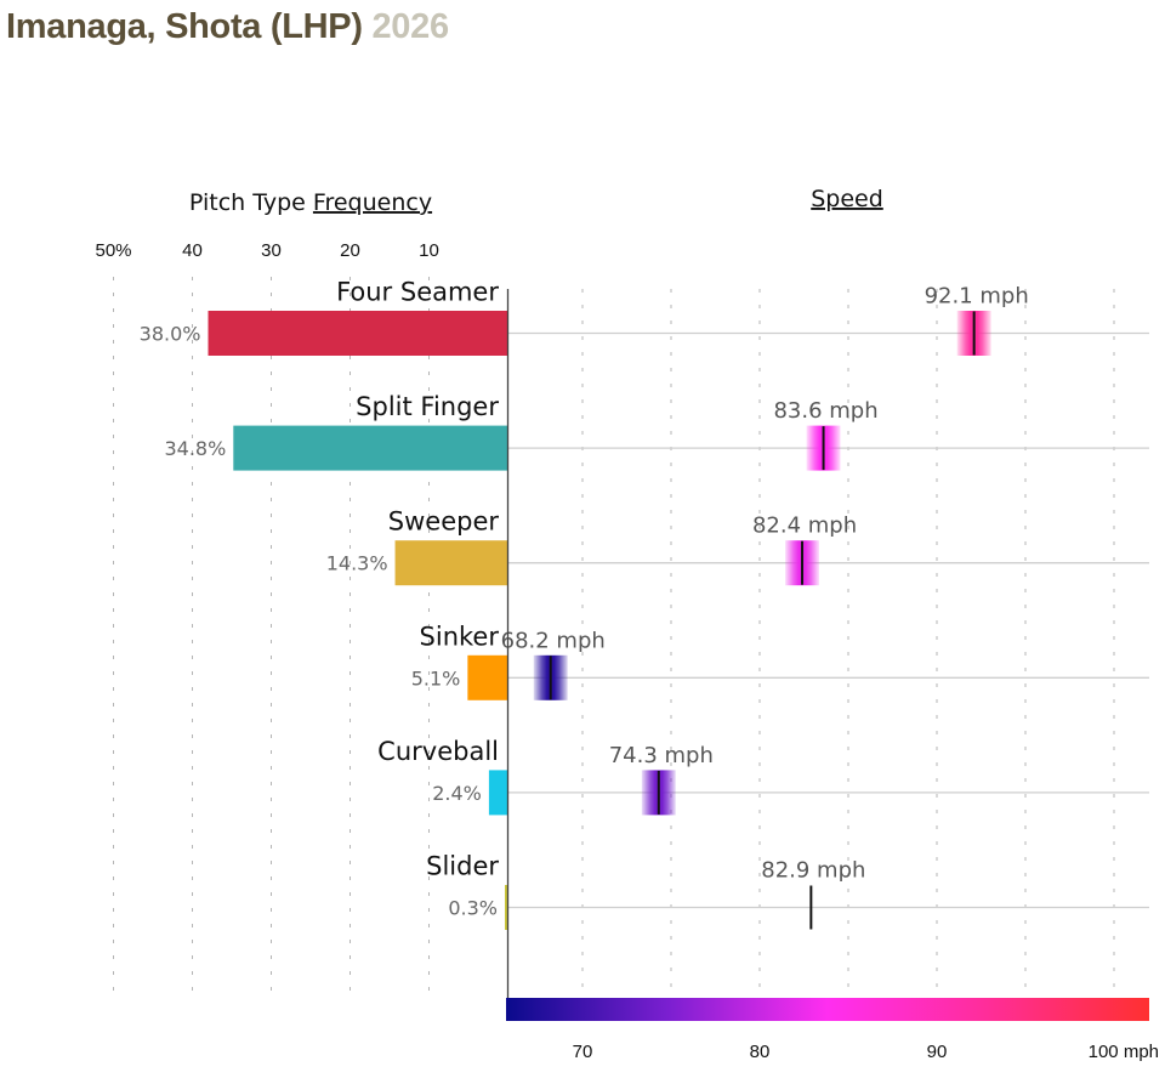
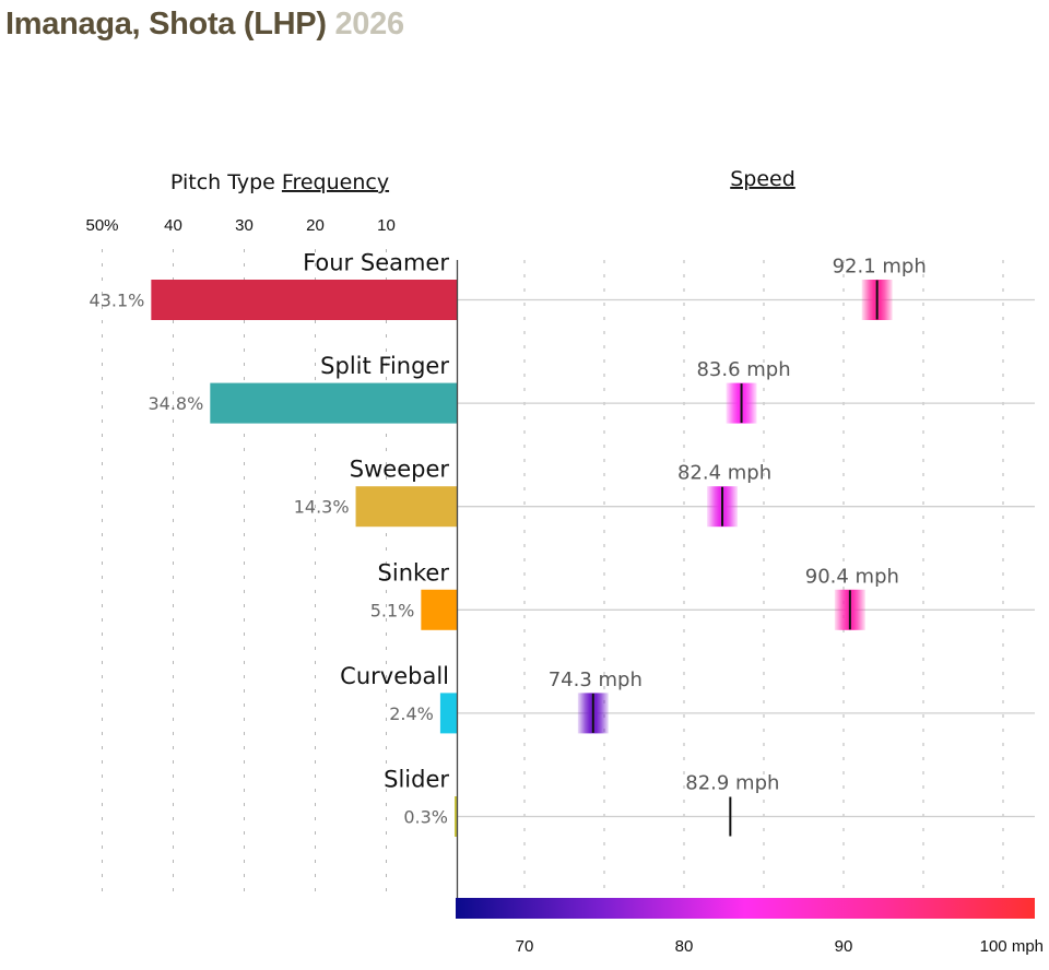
Frequency/Four Seamer: 38.0% -> 43.1%
Speed/Sinker: 68.2 -> 90.4
